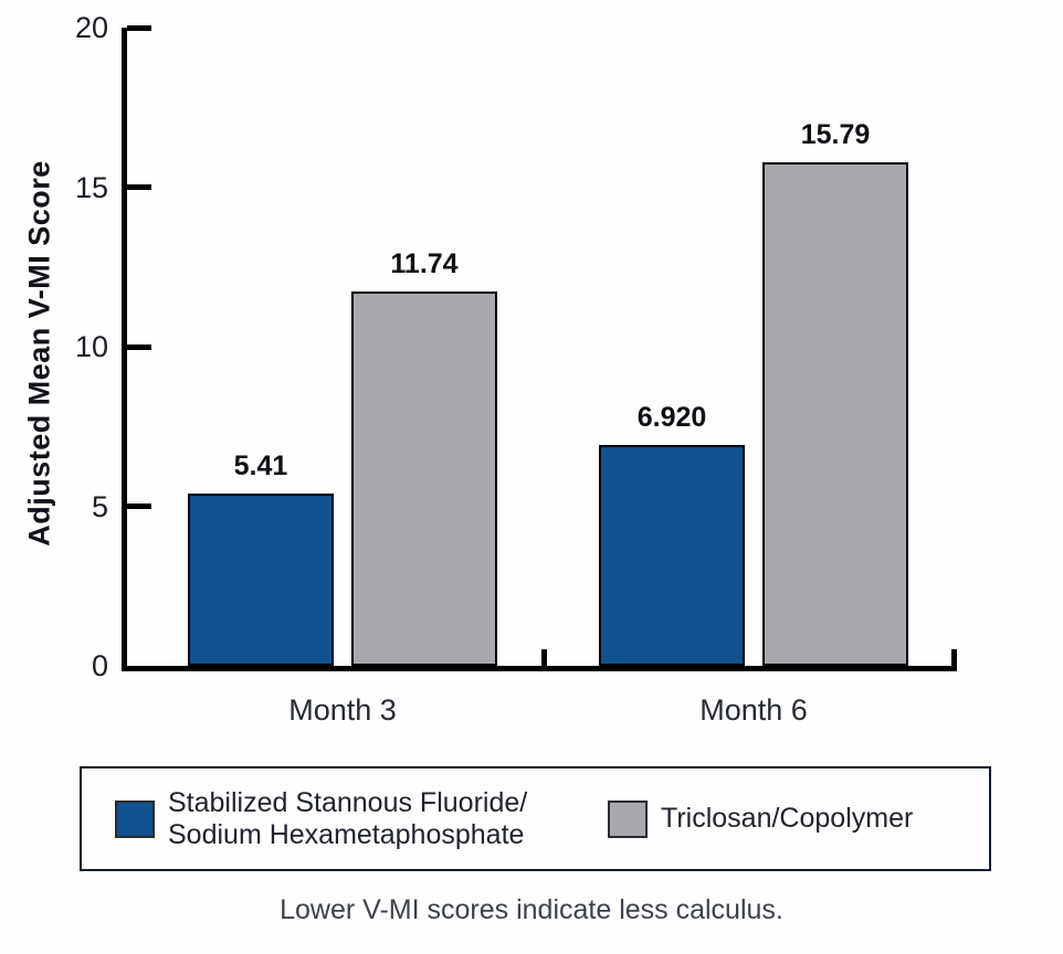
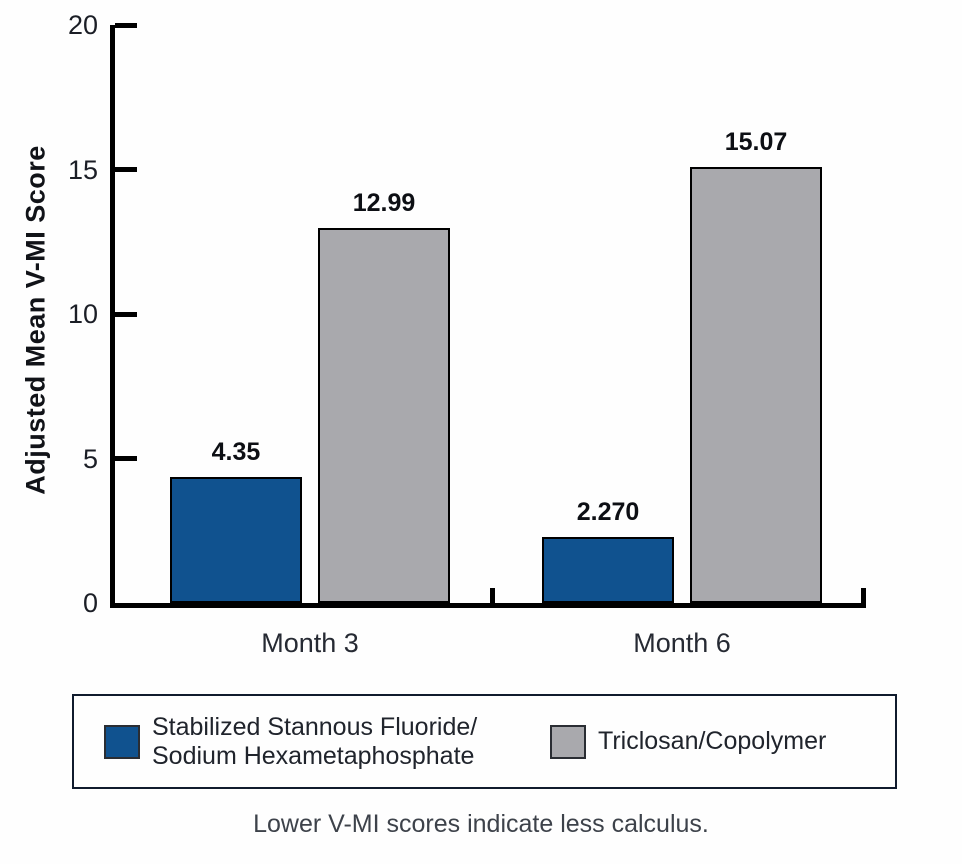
Stabilized Stannous Fluoride/Sodium Hexametaphosphate/Month 3: 5.41 -> 4.35
Triclosan/Copolymer/Month 3: 11.74 -> 12.99
Stabilized Stannous Fluoride/Sodium Hexametaphosphate/Month 6: 6.920 -> 2.270
Triclosan/Copolymer/Month 6: 15.79 -> 15.07
